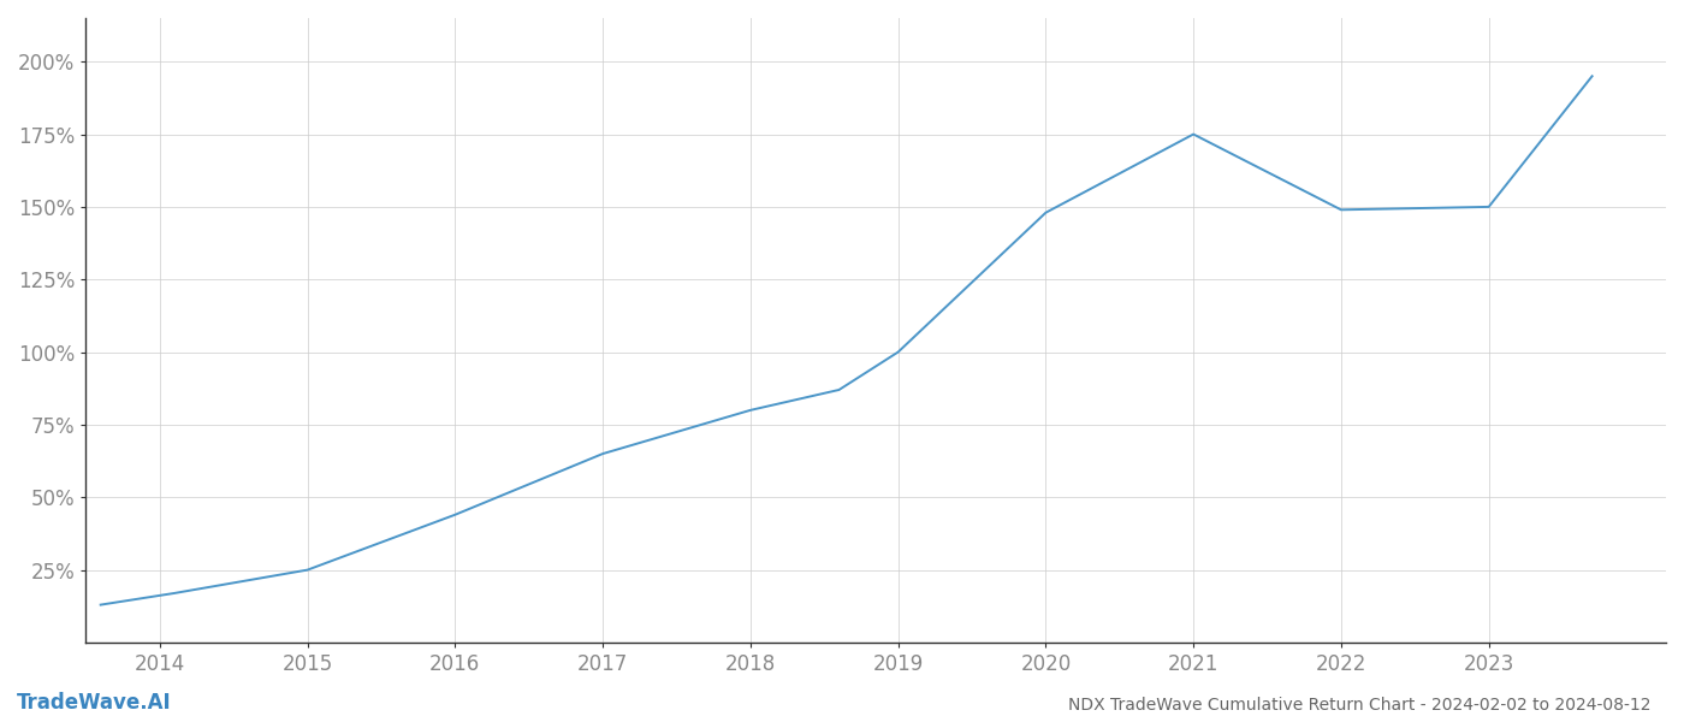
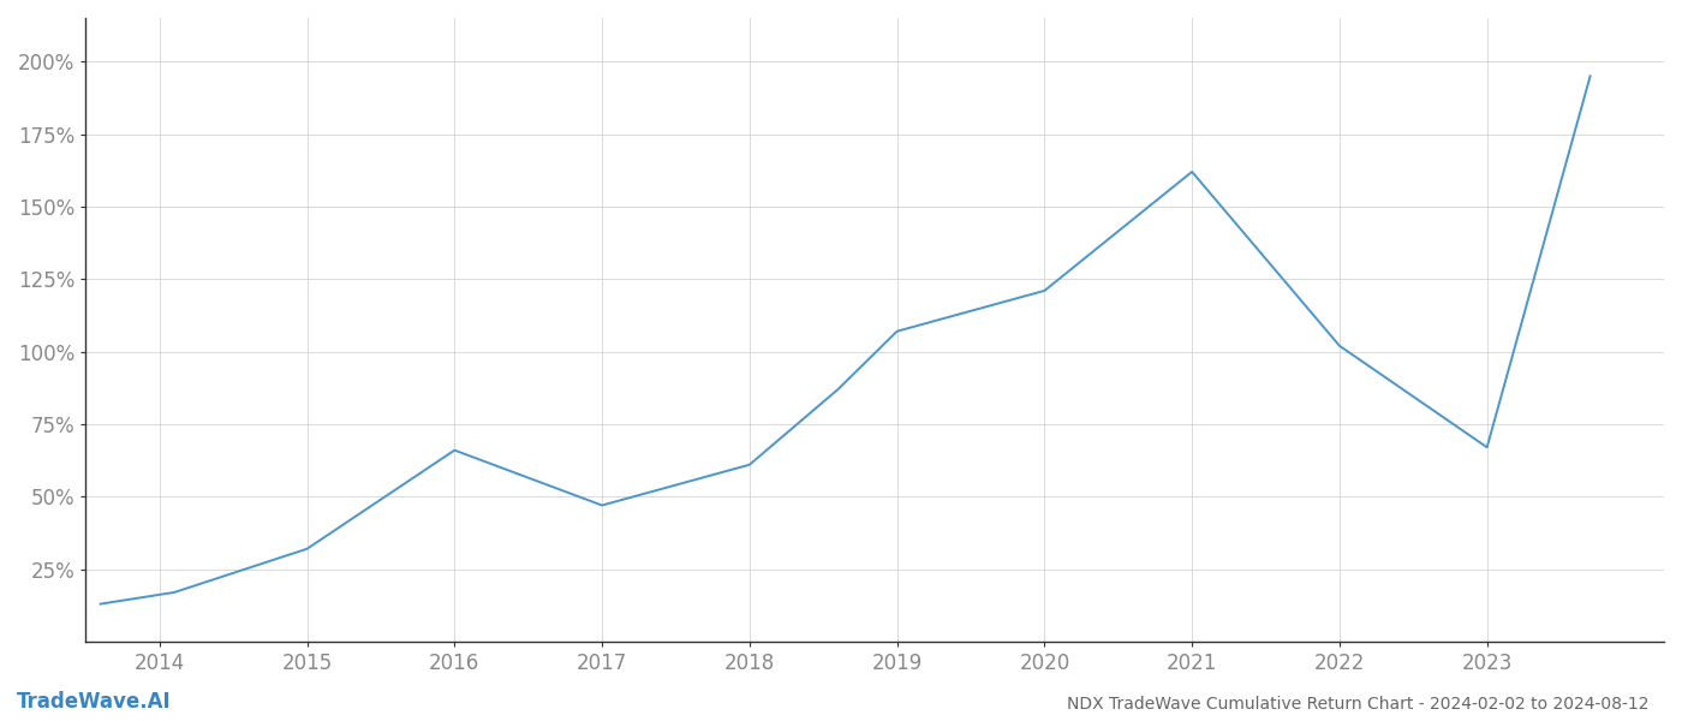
2015: 25% -> 32%
2016: 44% -> 66%
2017: 65% -> 47%
2018: 80% -> 61%
2019: 100% -> 107%
2020: 148% -> 121%
2021: 175% -> 162%
2022: 149% -> 102%
2023: 150% -> 67%
